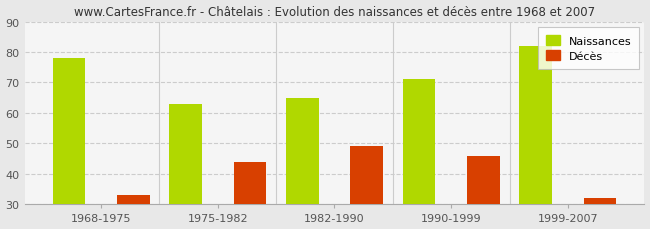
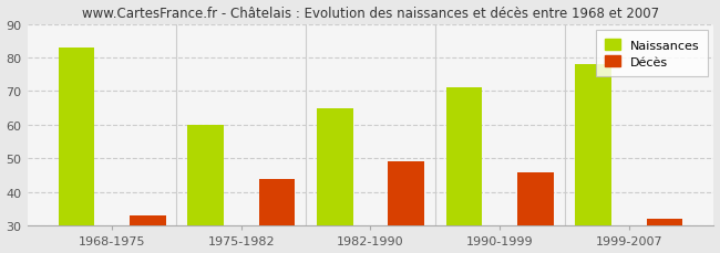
Naissances/1968-1975: 78 -> 83
Naissances/1975-1982: 63 -> 60
Naissances/1999-2007: 82 -> 78
